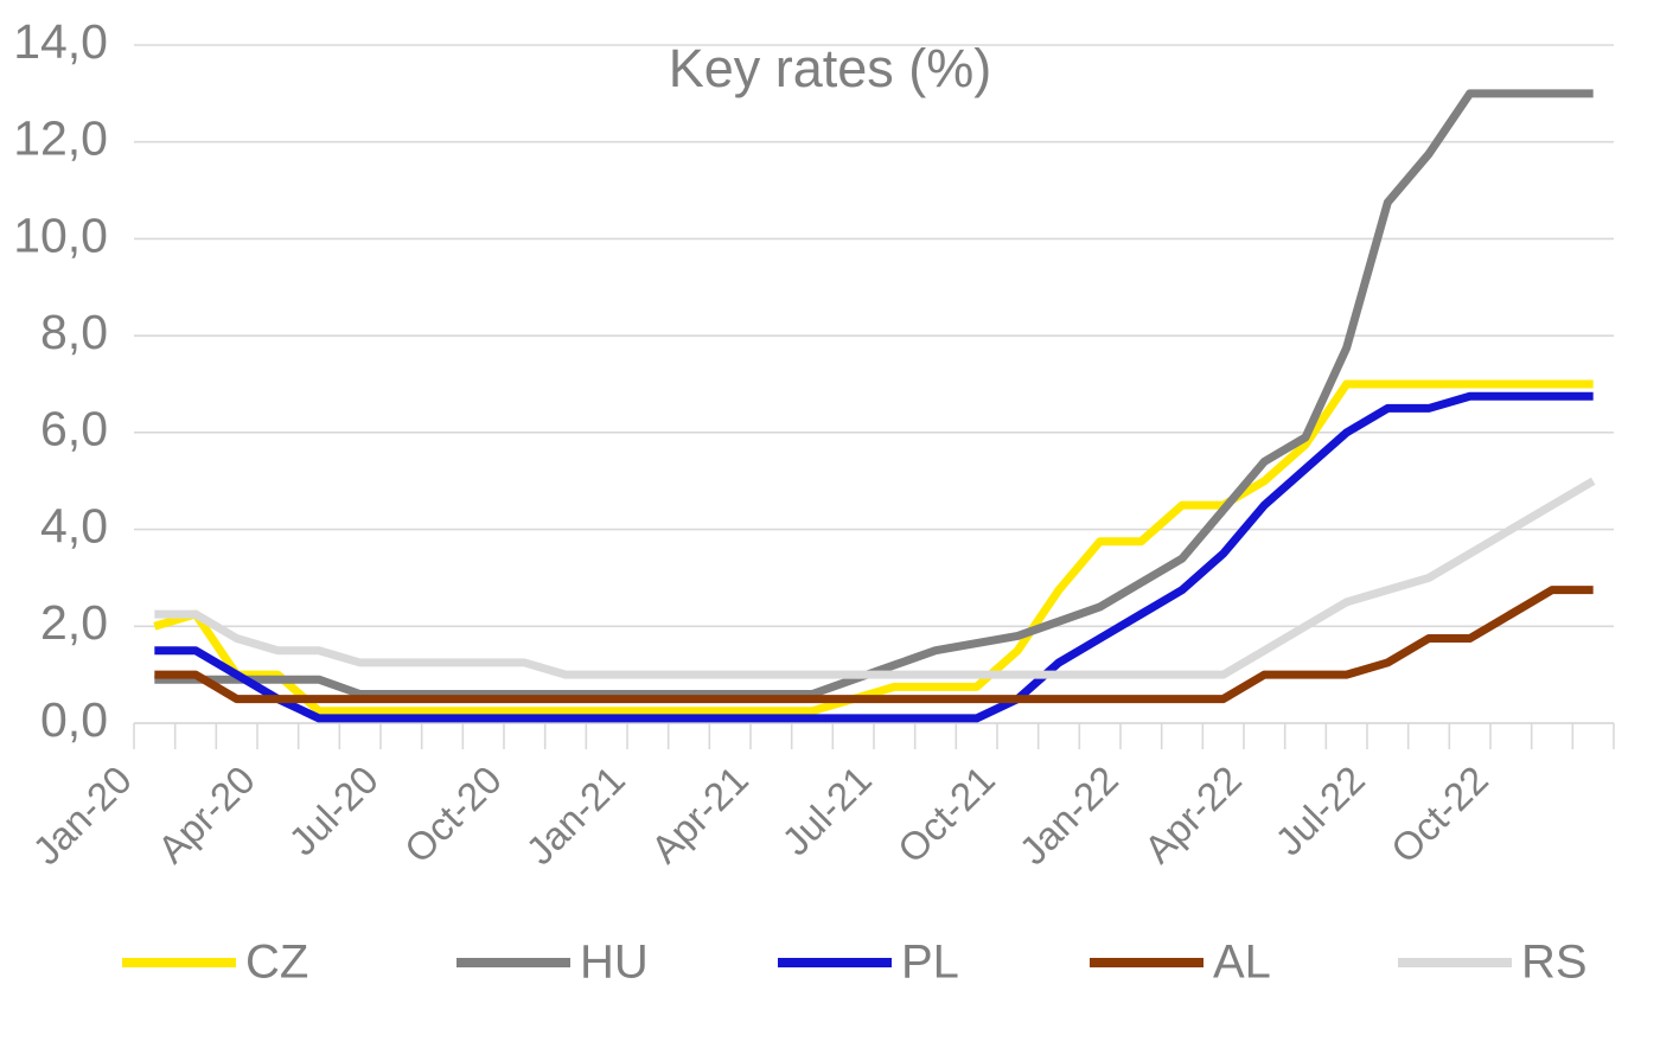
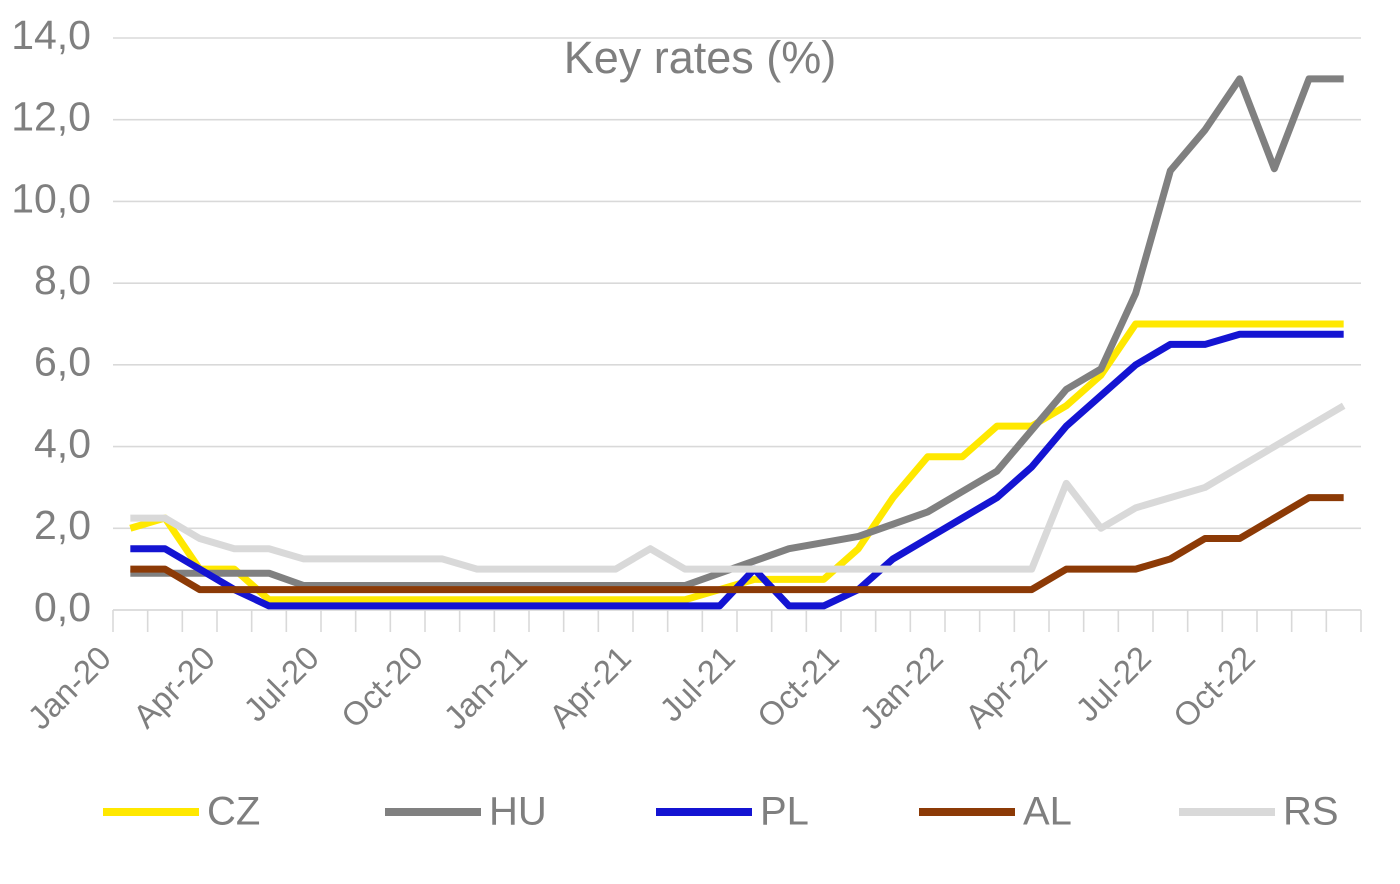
RS/Apr-21: 1,0 -> 1,5
PL/Jul-21: 0,1 -> 1,0
RS/Apr-22: 1,5 -> 3,1
HU/Oct-22: 13,0 -> 10,8
